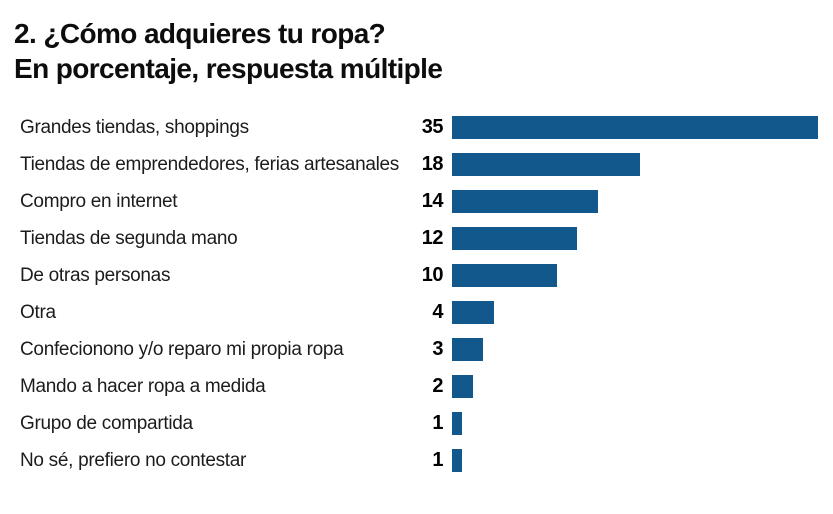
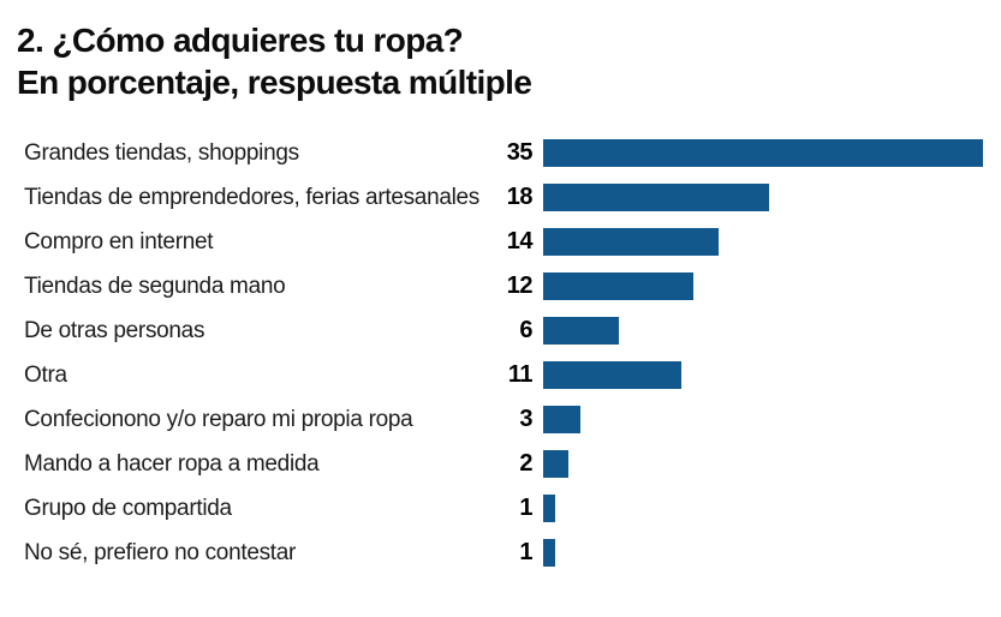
De otras personas: 10 -> 6
Otra: 4 -> 11
